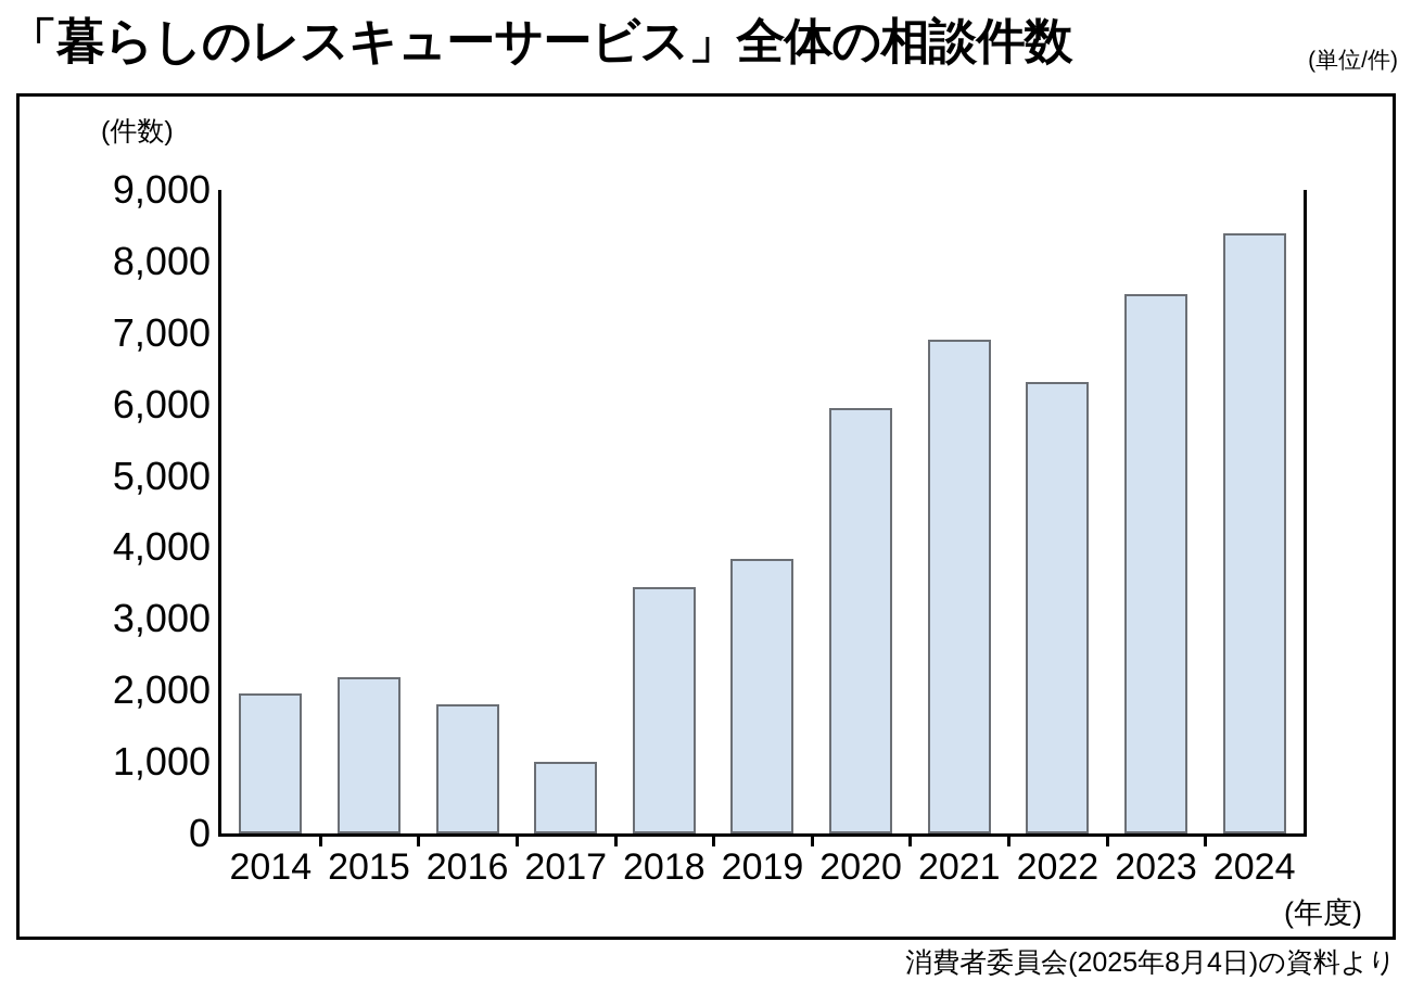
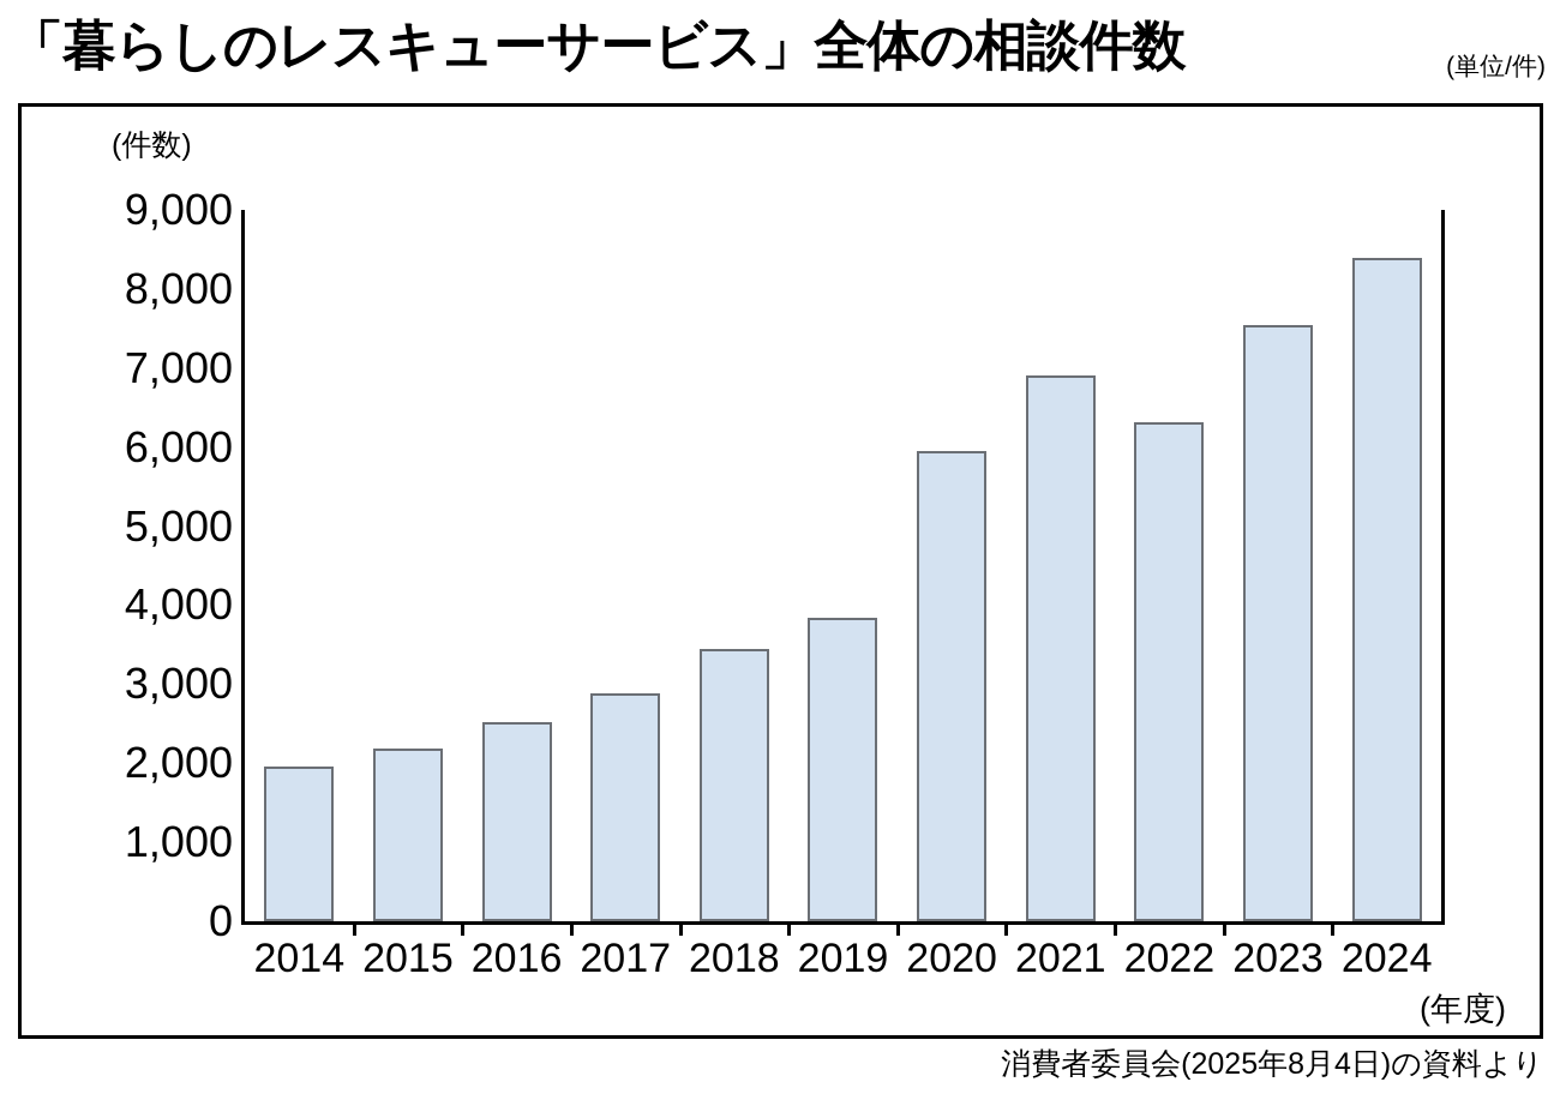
2016: 1800 -> 2500
2017: 1000 -> 2900
